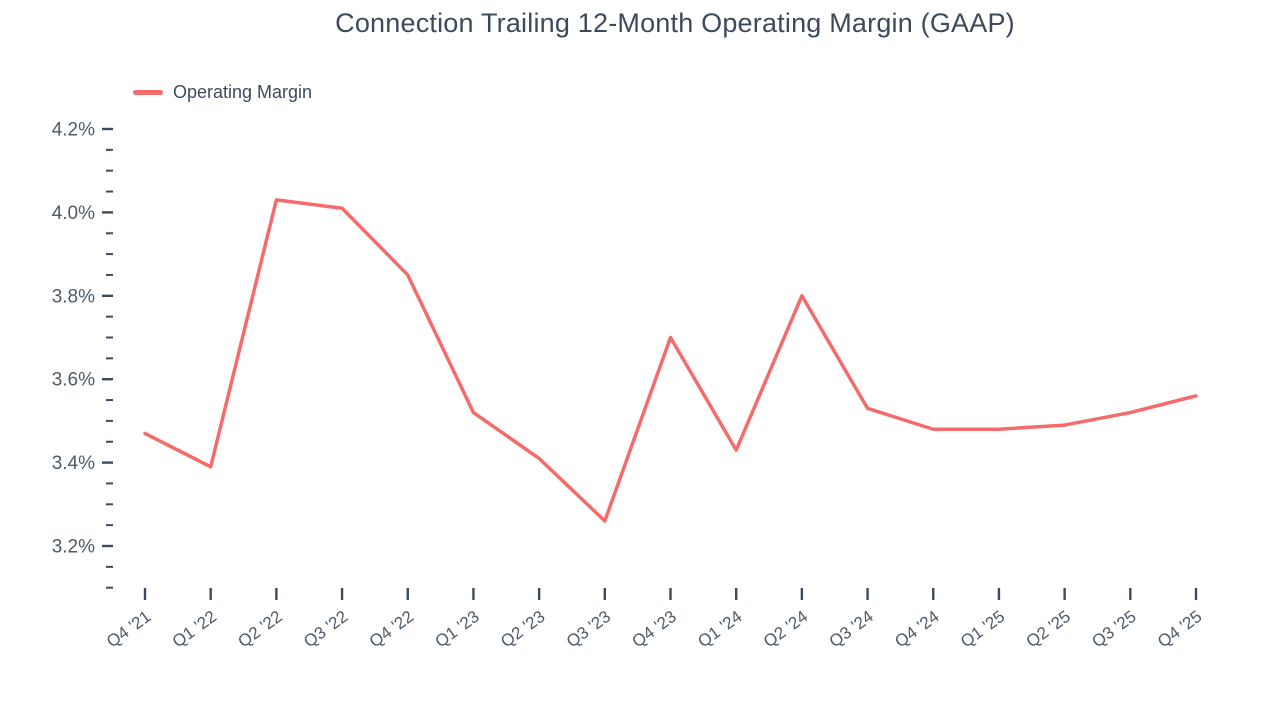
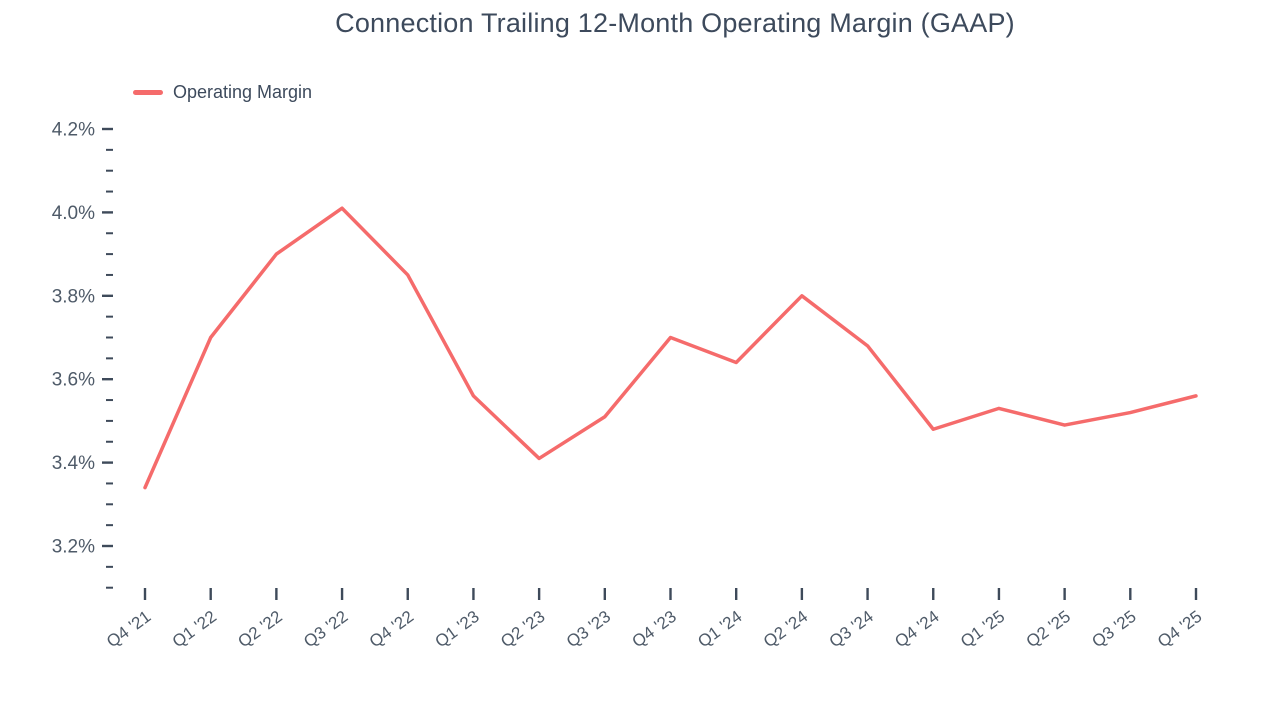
Q4 '21: 3.47% -> 3.34%
Q1 '22: 3.39% -> 3.70%
Q2 '22: 4.03% -> 3.90%
Q1 '23: 3.52% -> 3.56%
Q3 '23: 3.26% -> 3.51%
Q1 '24: 3.43% -> 3.64%
Q3 '24: 3.53% -> 3.68%
Q1 '25: 3.48% -> 3.53%
